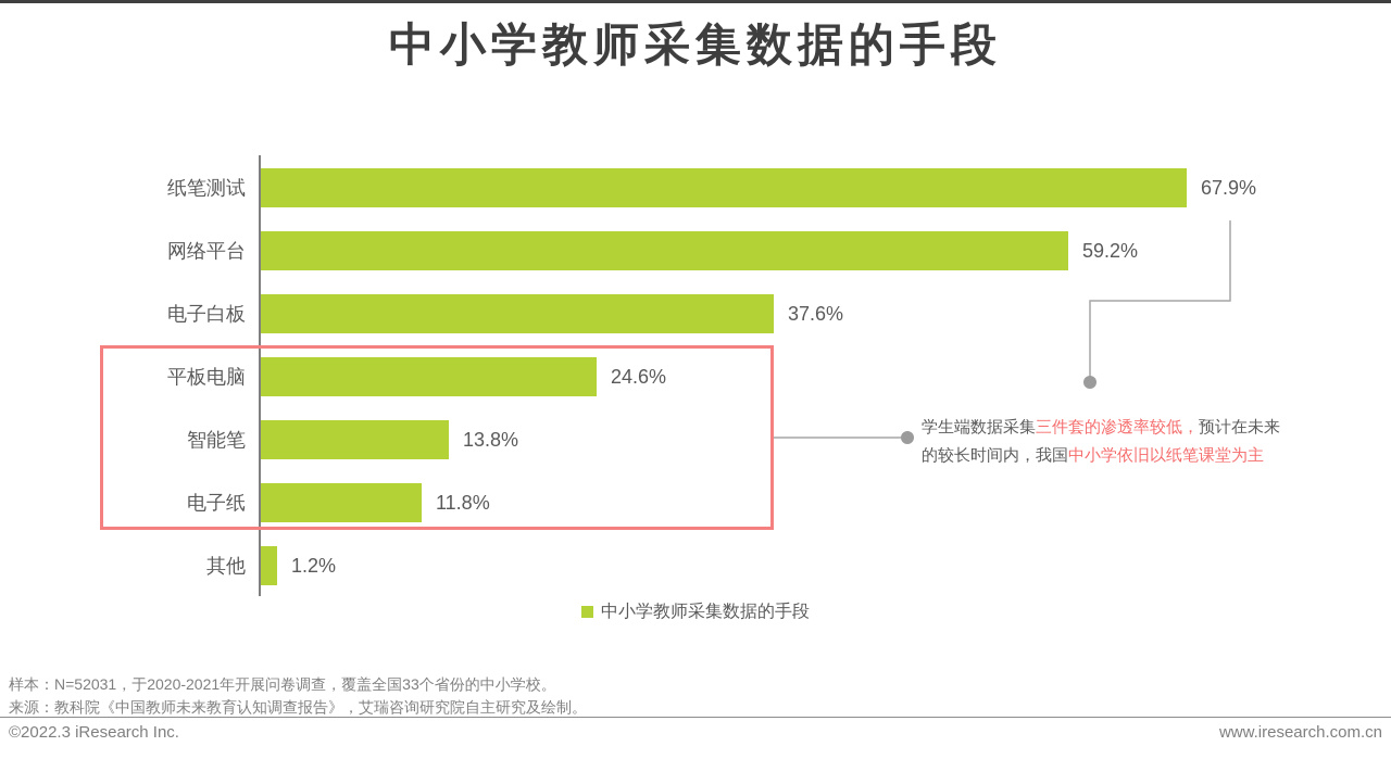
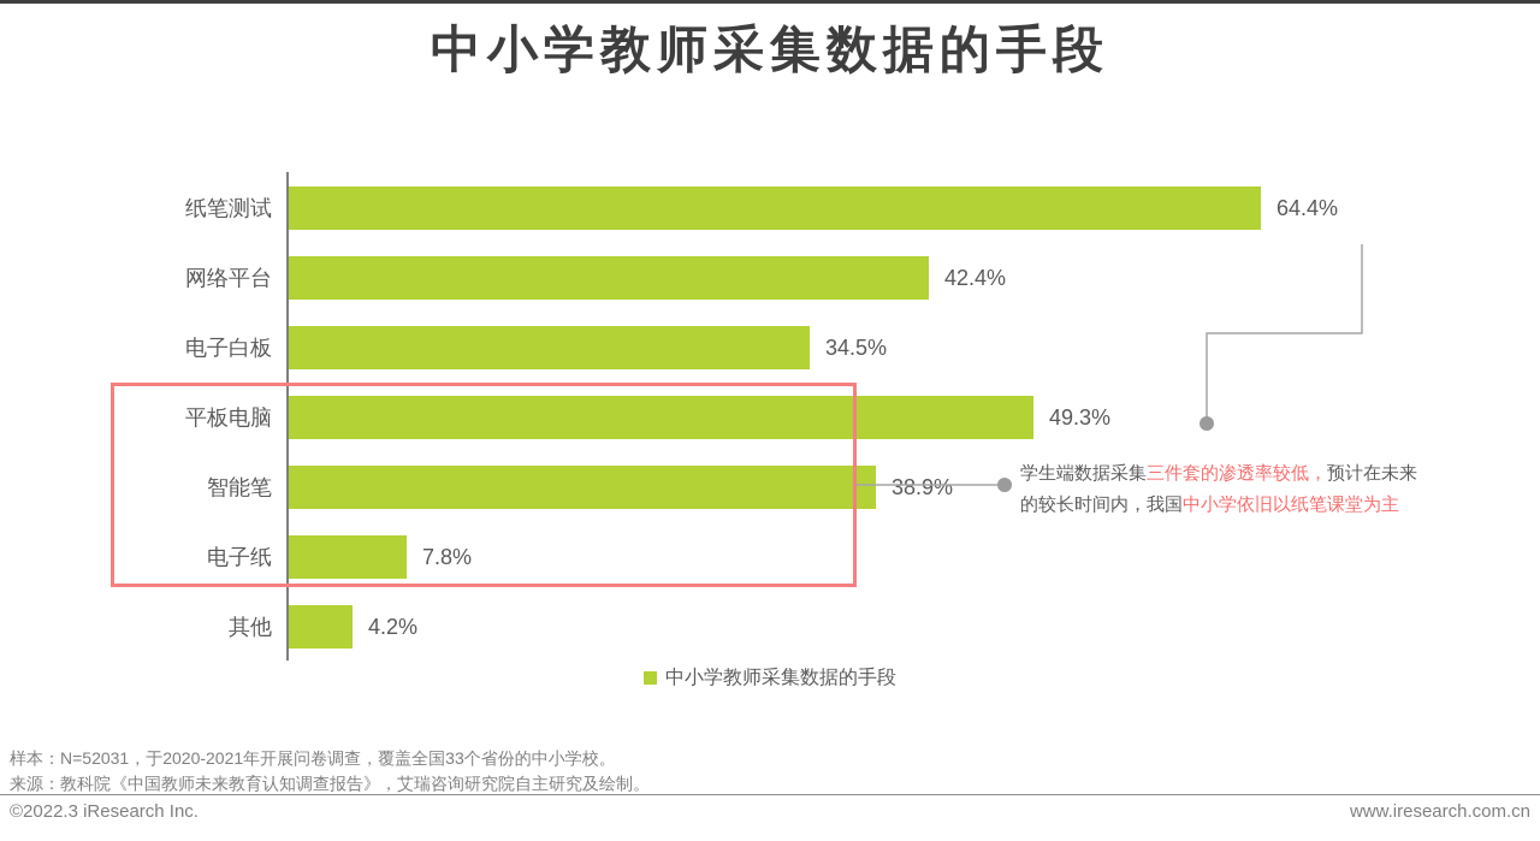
纸笔测试: 67.9% -> 64.4%
网络平台: 59.2% -> 42.4%
电子白板: 37.6% -> 34.5%
平板电脑: 24.6% -> 49.3%
智能笔: 13.8% -> 38.9%
电子纸: 11.8% -> 7.8%
其他: 1.2% -> 4.2%
